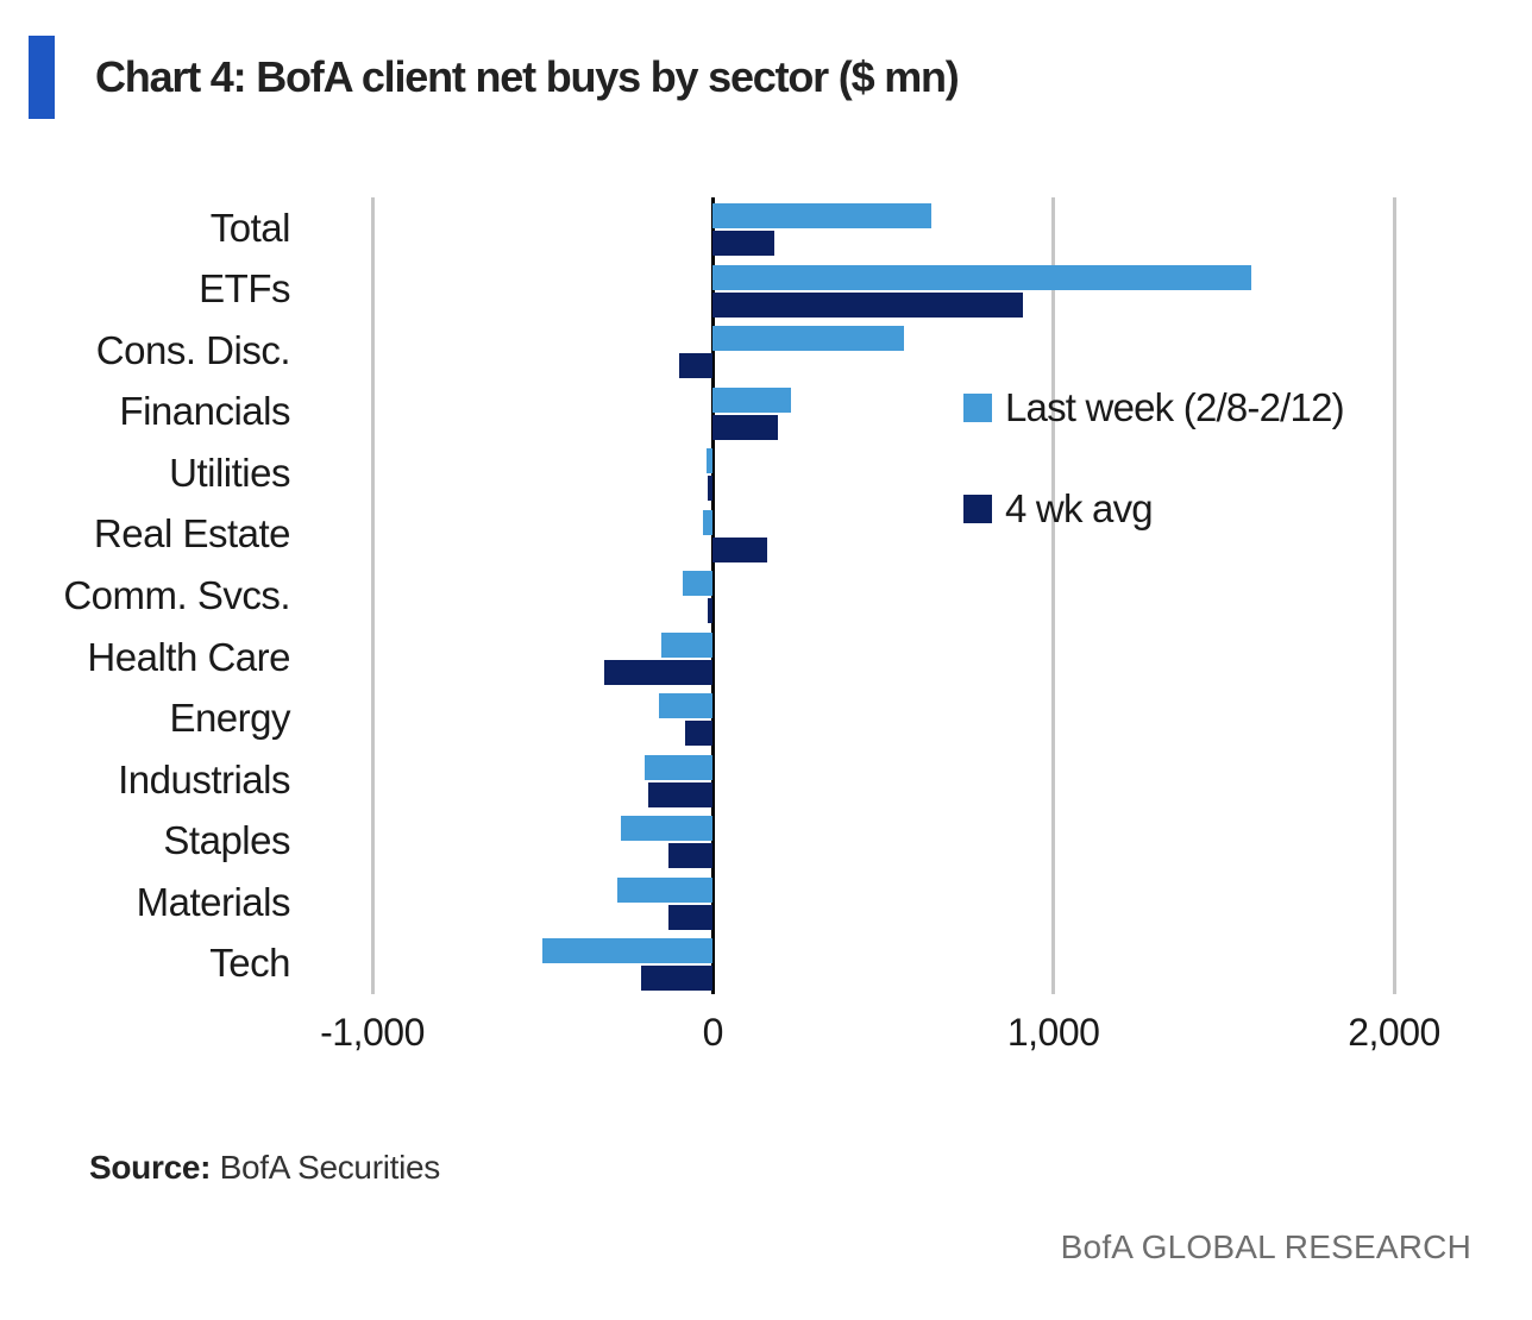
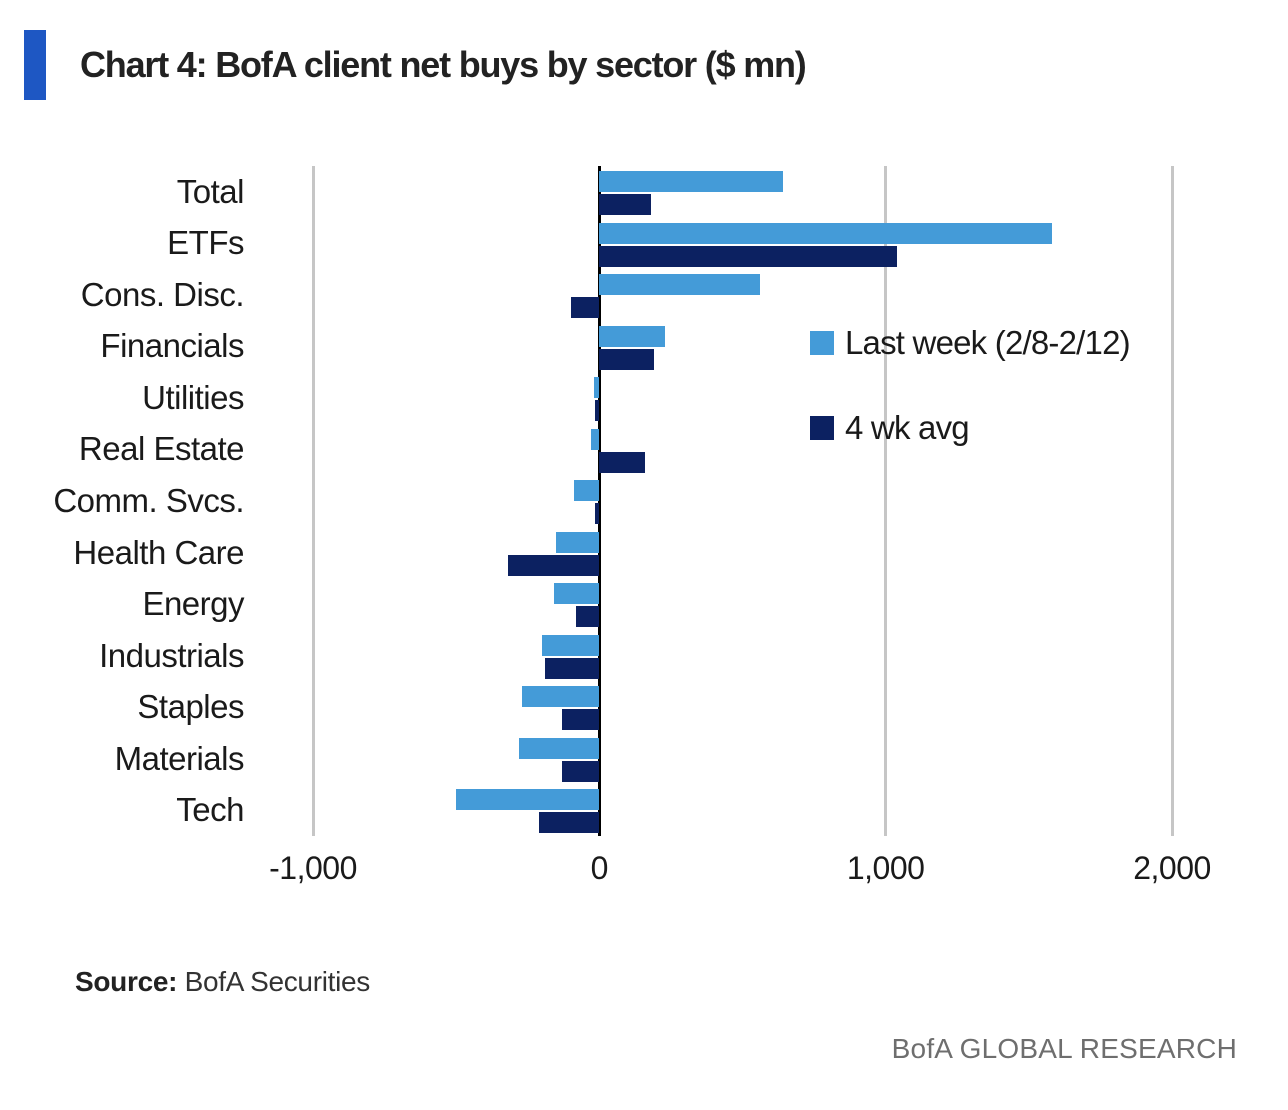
4 wk avg/ETFs: 910 -> 1040
